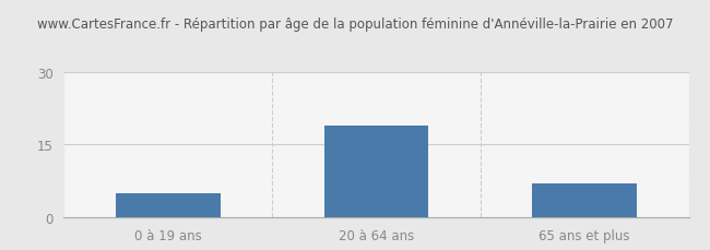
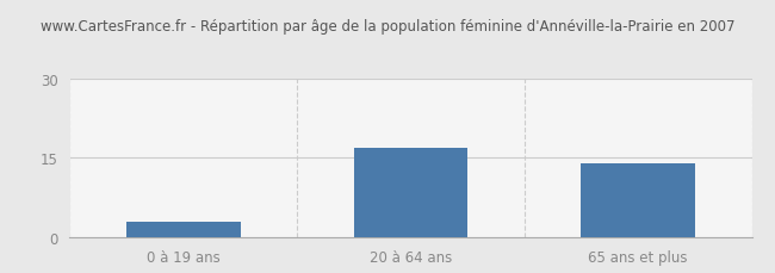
0 à 19 ans: 5 -> 3
20 à 64 ans: 19 -> 17
65 ans et plus: 7 -> 14
